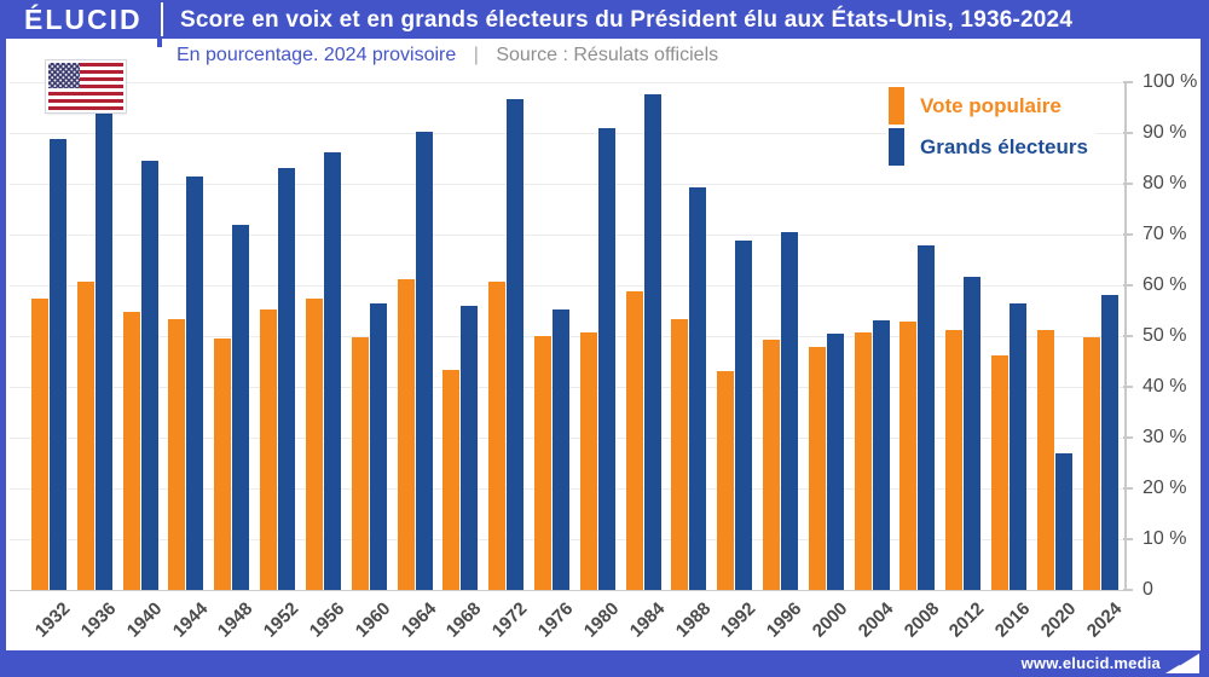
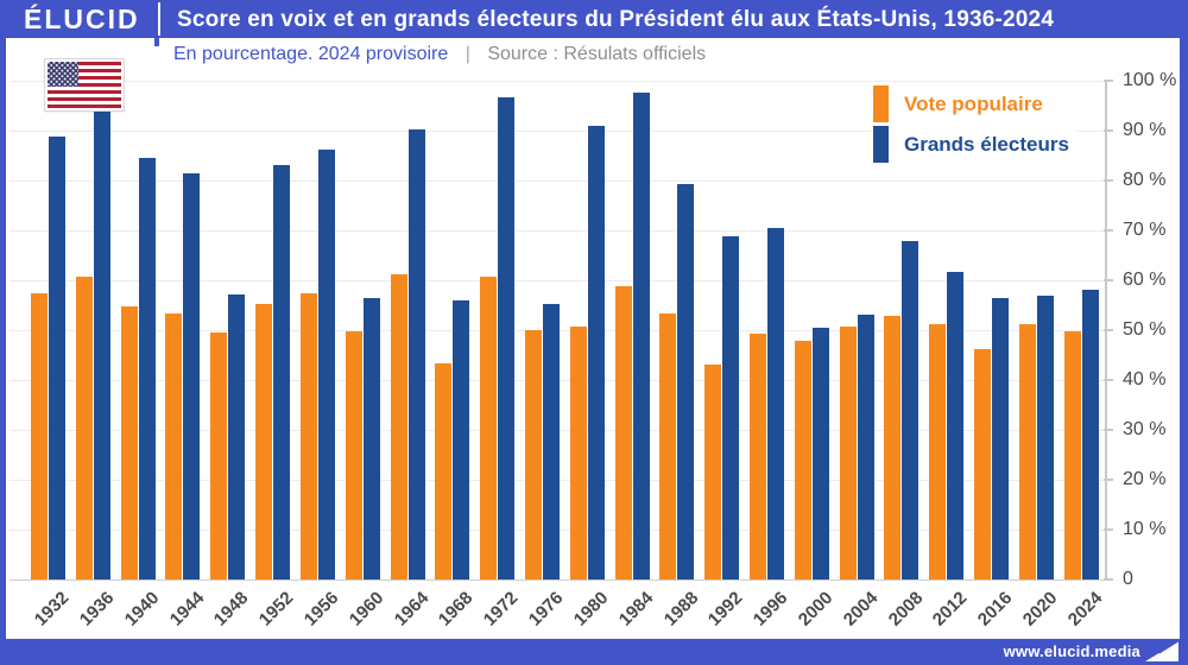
Grands électeurs/1948: 72% -> 57%
Grands électeurs/2020: 27% -> 57%
